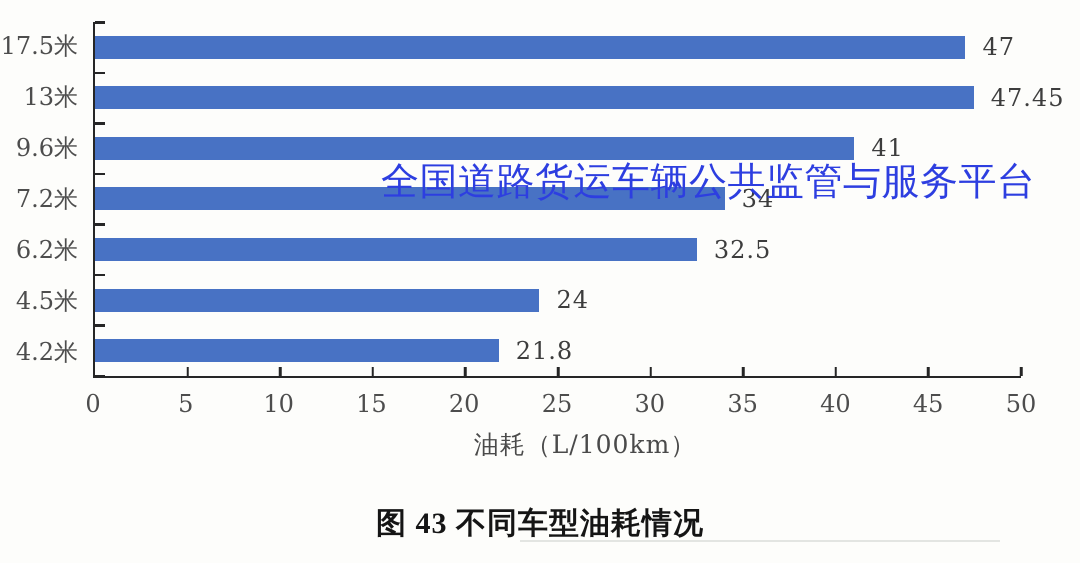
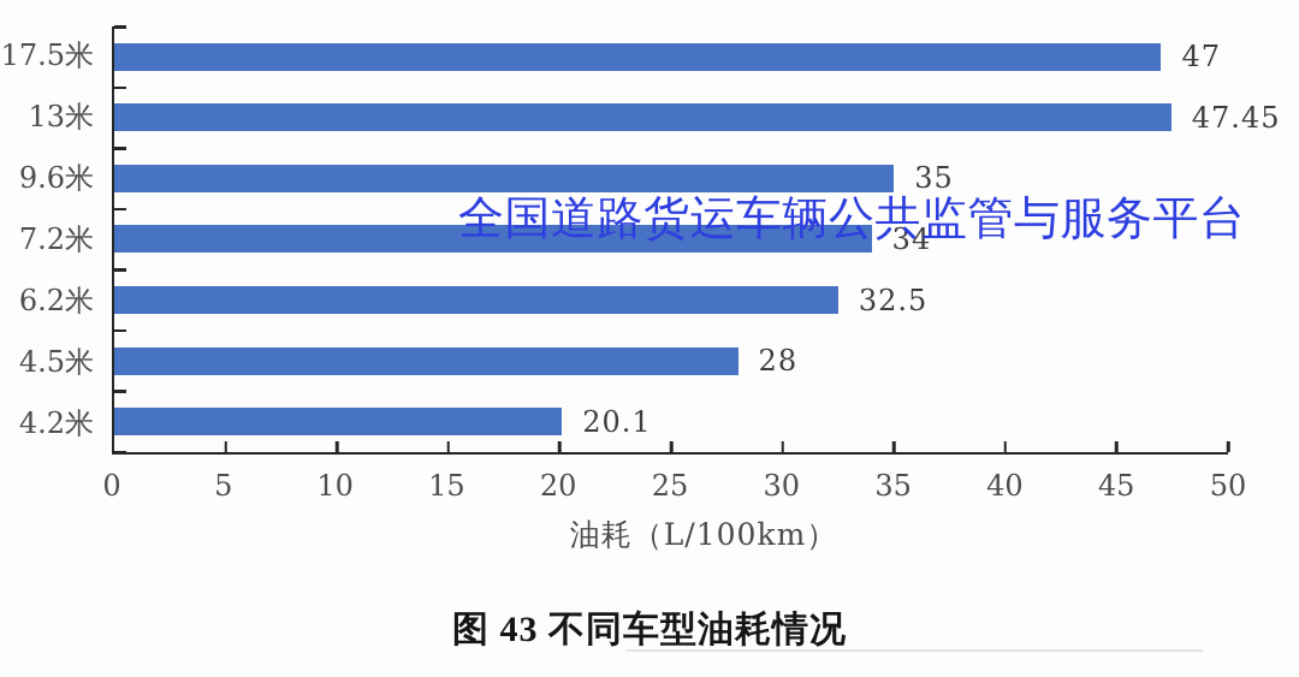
9.6米: 41 -> 35
4.5米: 24 -> 28
4.2米: 21.8 -> 20.1
